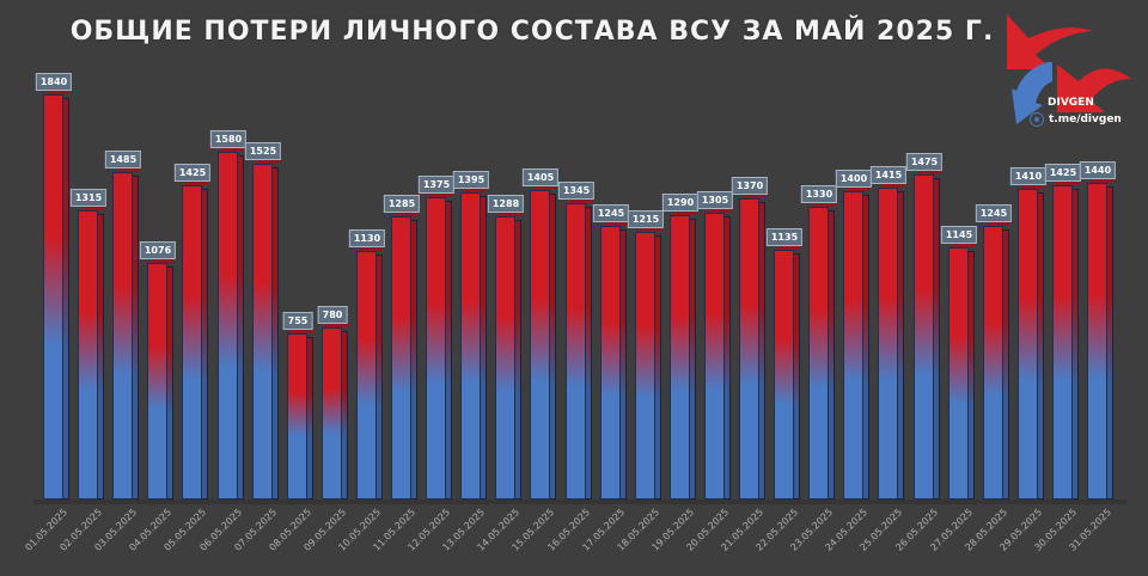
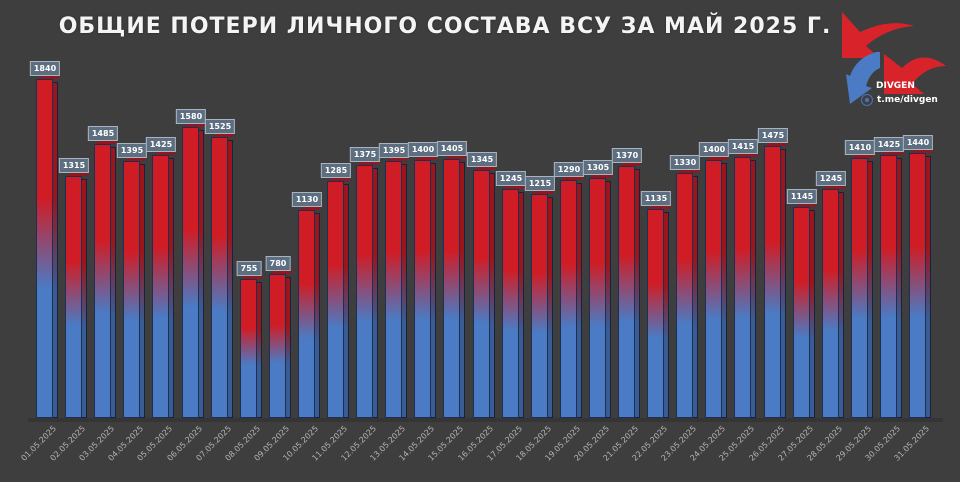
04.05.2025: 1076 -> 1395
14.05.2025: 1288 -> 1400
